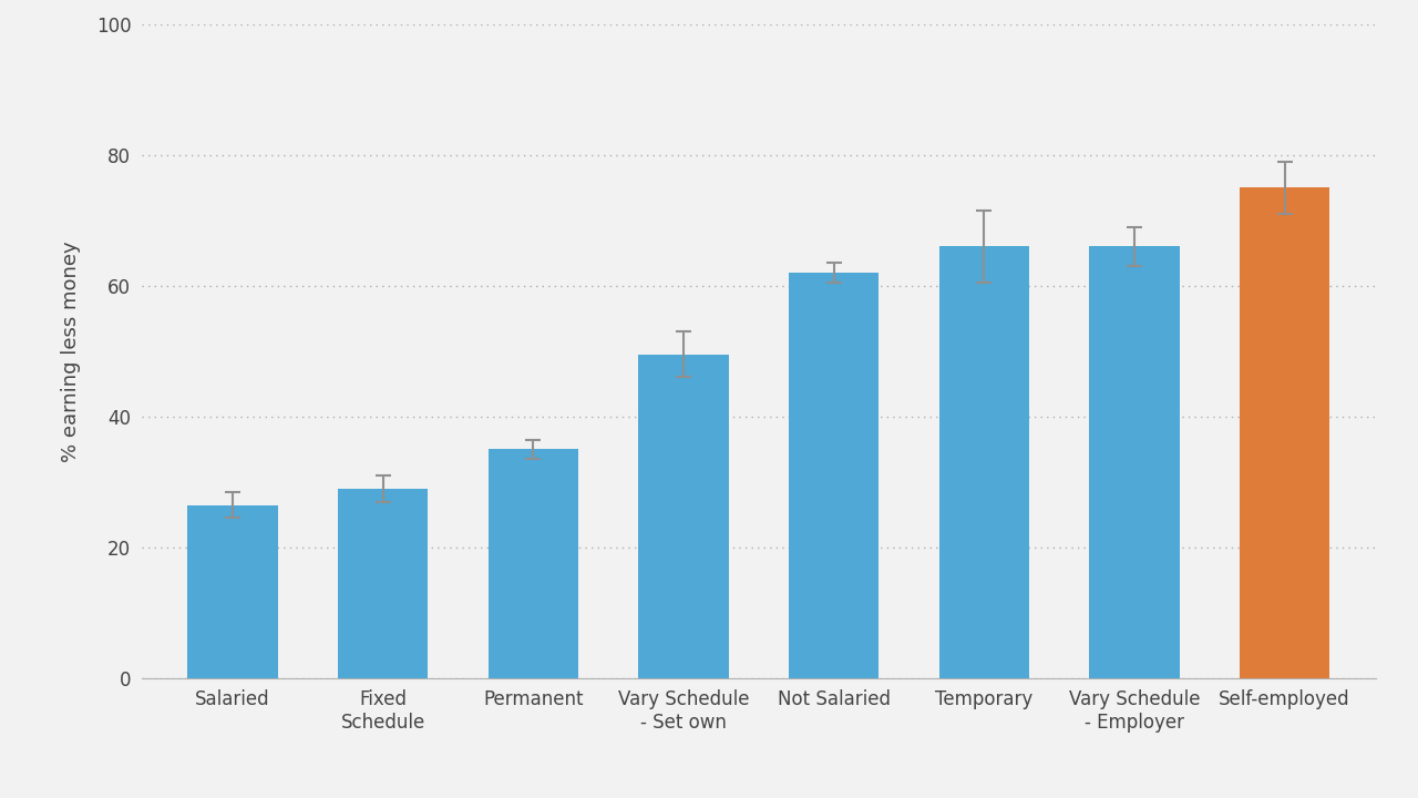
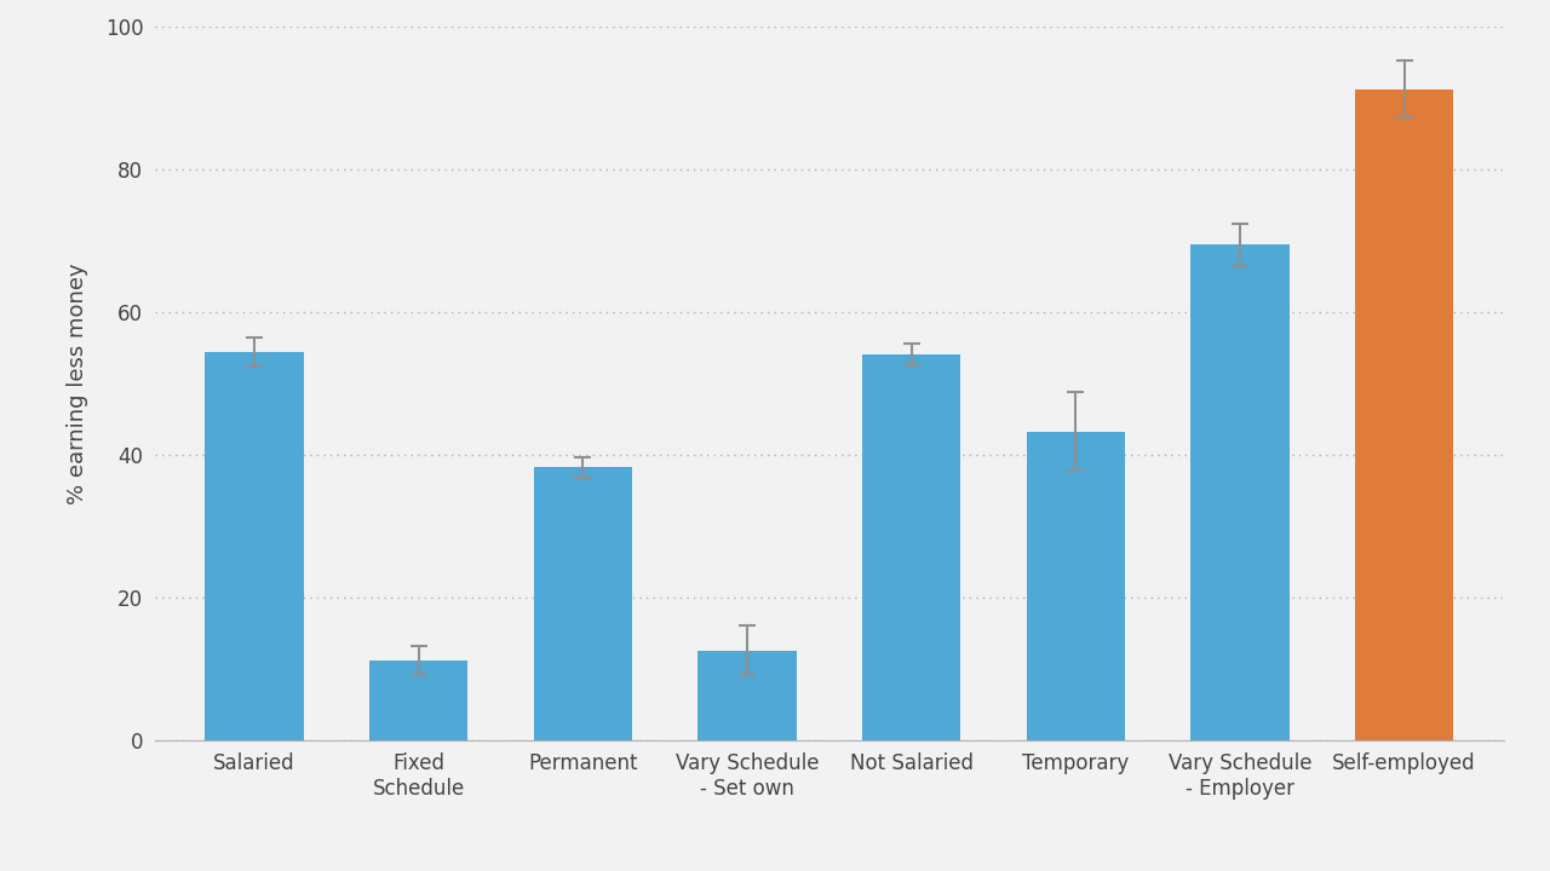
Salaried: 26.5 -> 54.4
Fixed Schedule: 29.0 -> 11.2
Permanent: 35.0 -> 38.2
Vary Schedule - Set own: 49.5 -> 12.6
Not Salaried: 62.0 -> 54.0
Temporary: 66.0 -> 43.2
Vary Schedule - Employer: 66.0 -> 69.4
Self-employed: 75.0 -> 91.2
